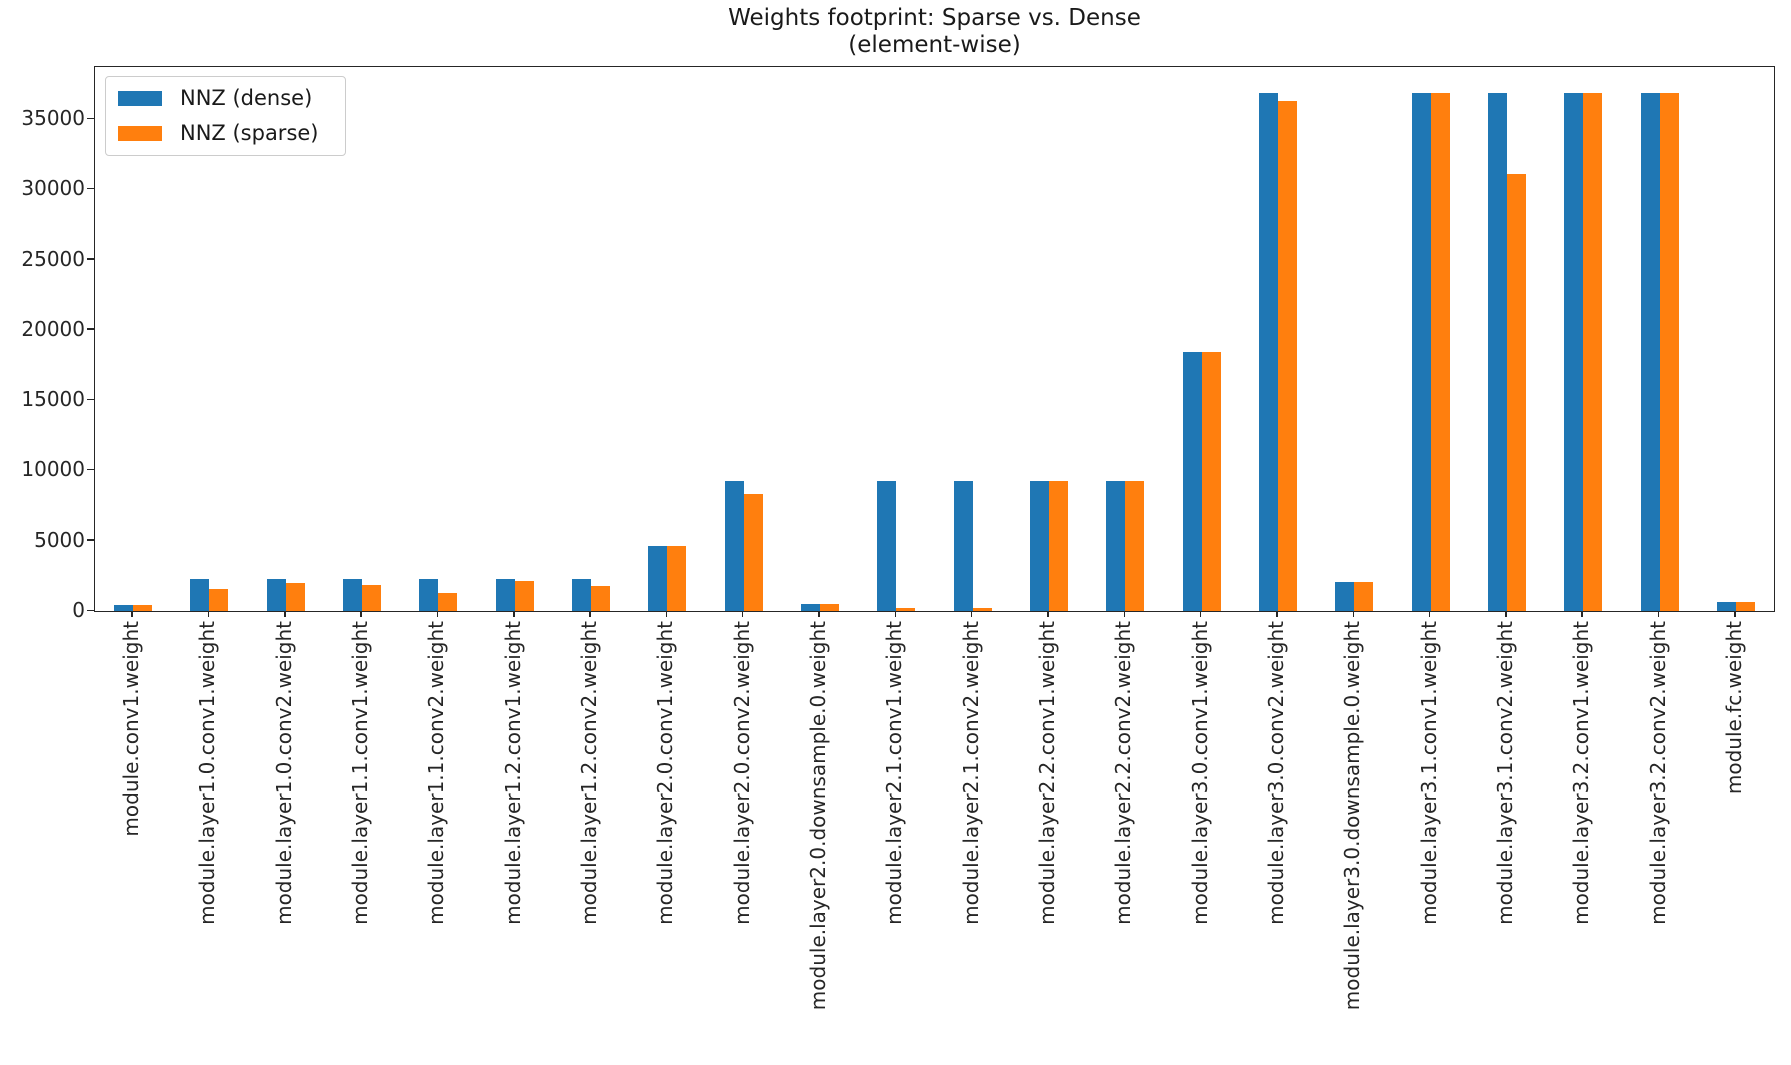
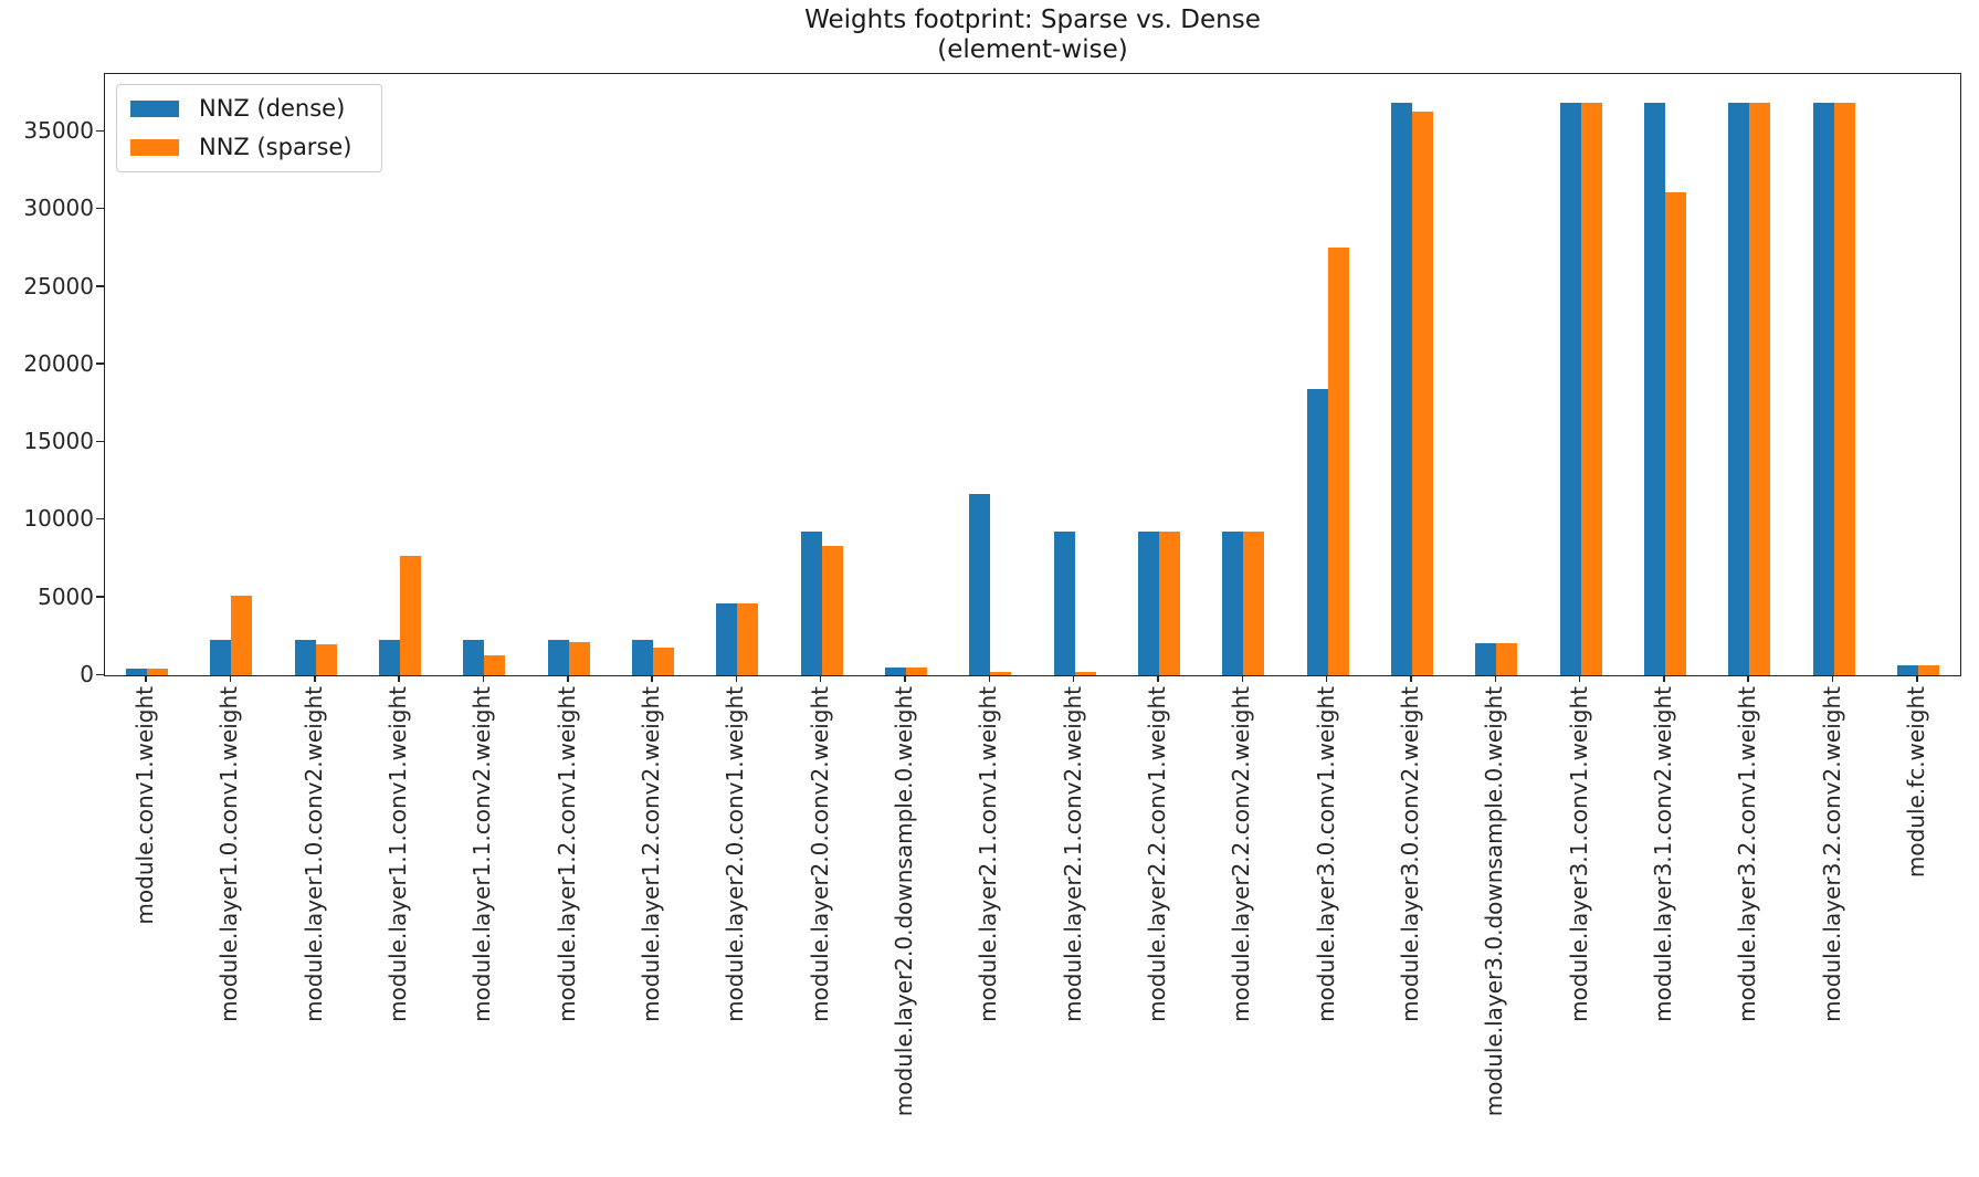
NNZ (sparse)/module.layer1.0.conv1.weight: 1600 -> 5100
NNZ (sparse)/module.layer1.1.conv1.weight: 1800 -> 7700
NNZ (dense)/module.layer2.1.conv1.weight: 9200 -> 11700
NNZ (sparse)/module.layer3.0.conv1.weight: 18400 -> 27500
